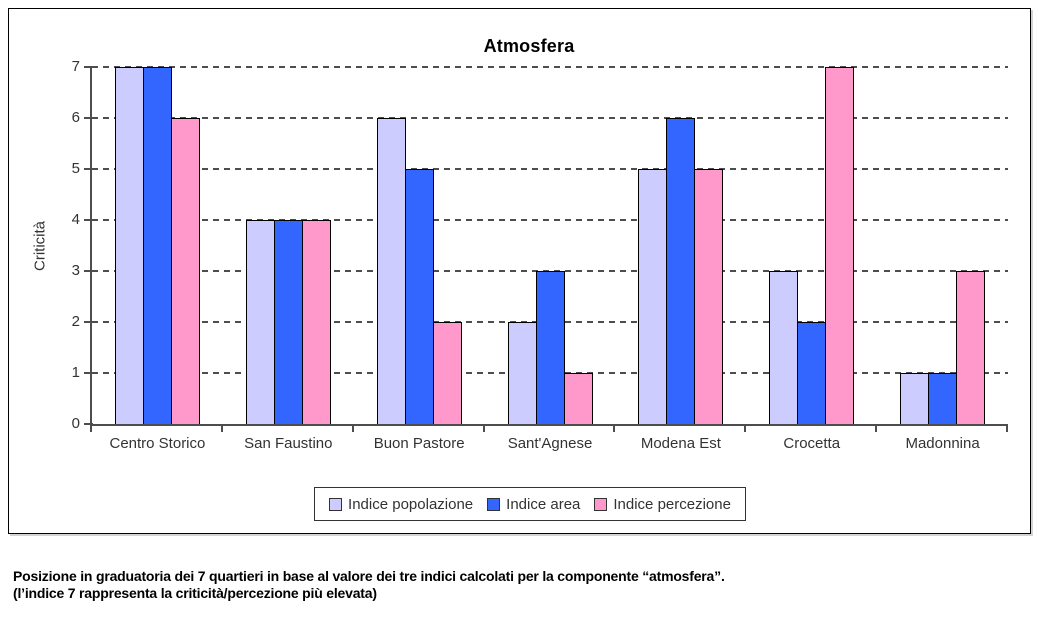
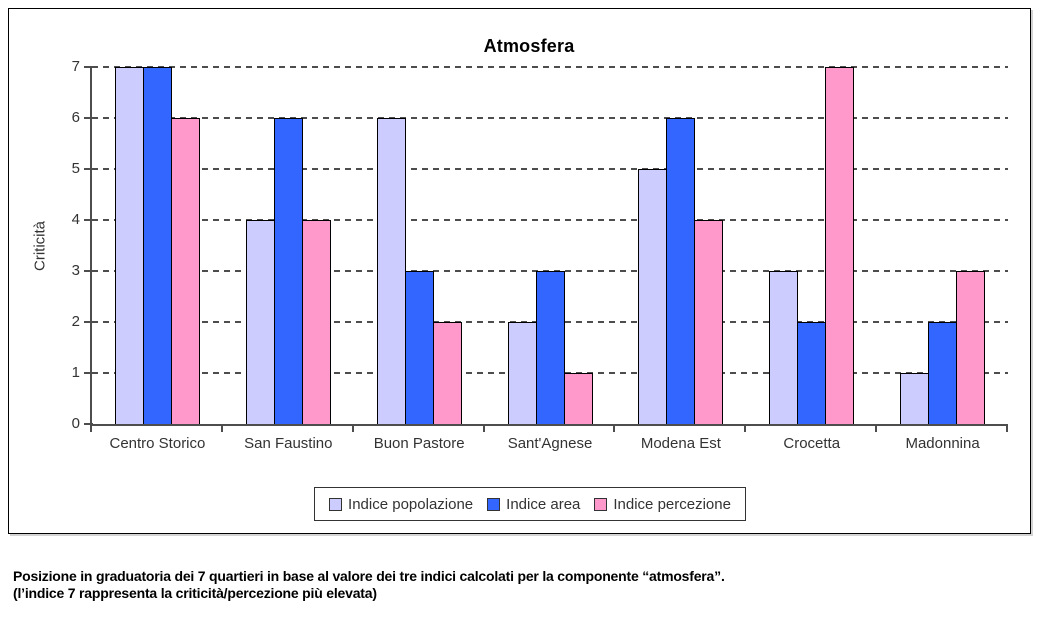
Indice area/San Faustino: 4 -> 6
Indice area/Buon Pastore: 5 -> 3
Indice percezione/Modena Est: 5 -> 4
Indice area/Madonnina: 1 -> 2
